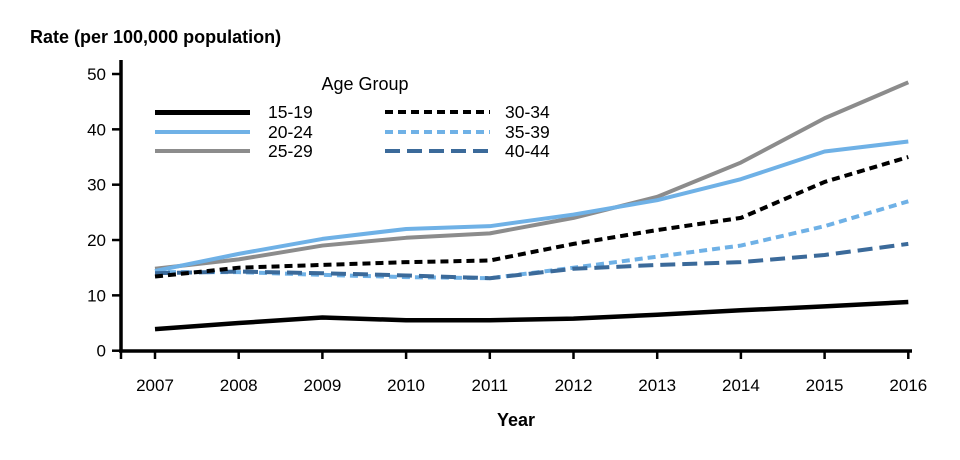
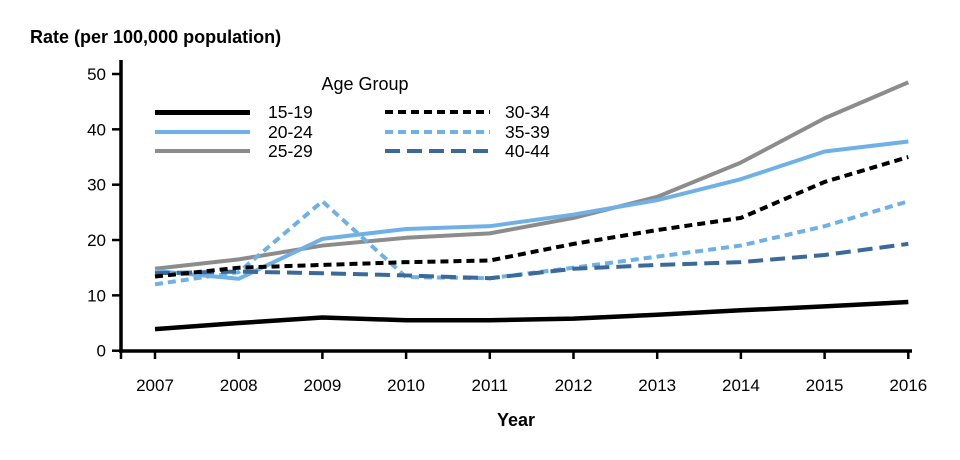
35-39/2007: 14 -> 12
20-24/2008: 18 -> 13
35-39/2009: 14 -> 27
